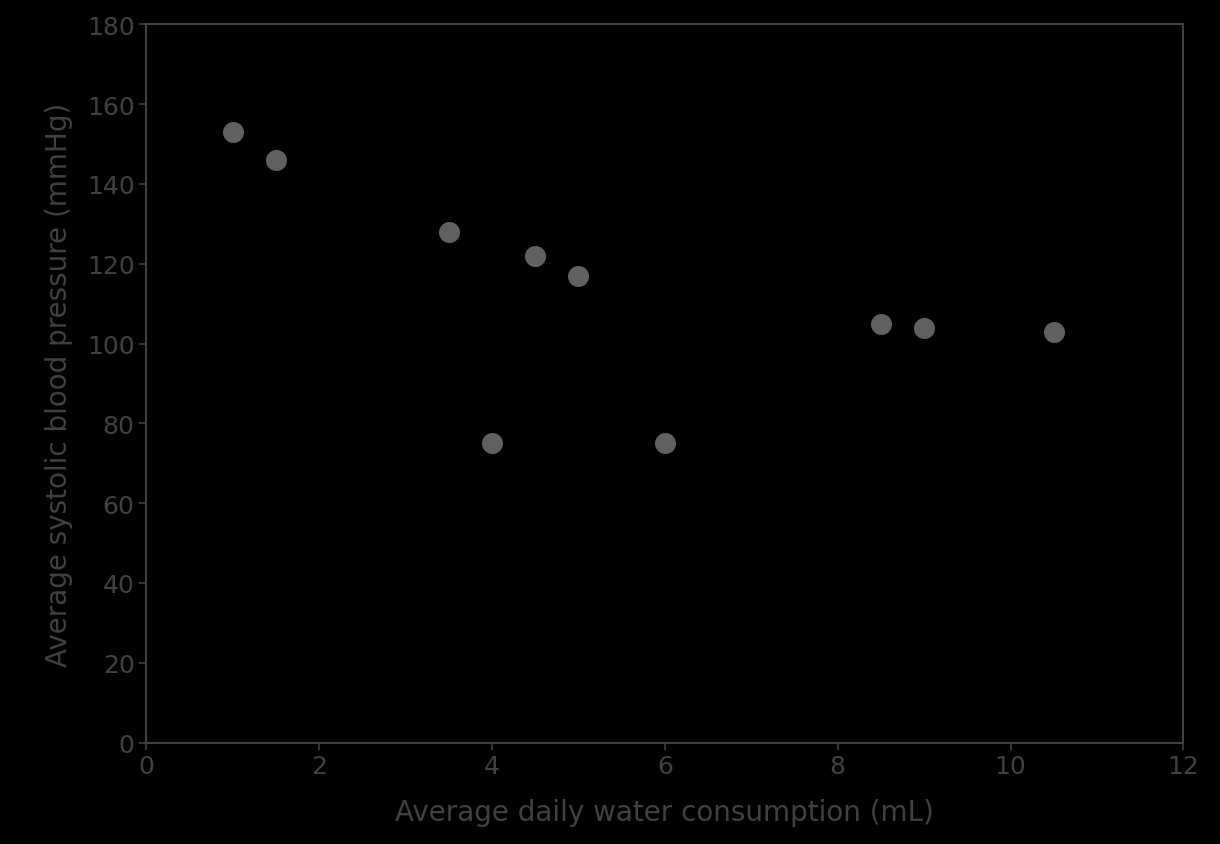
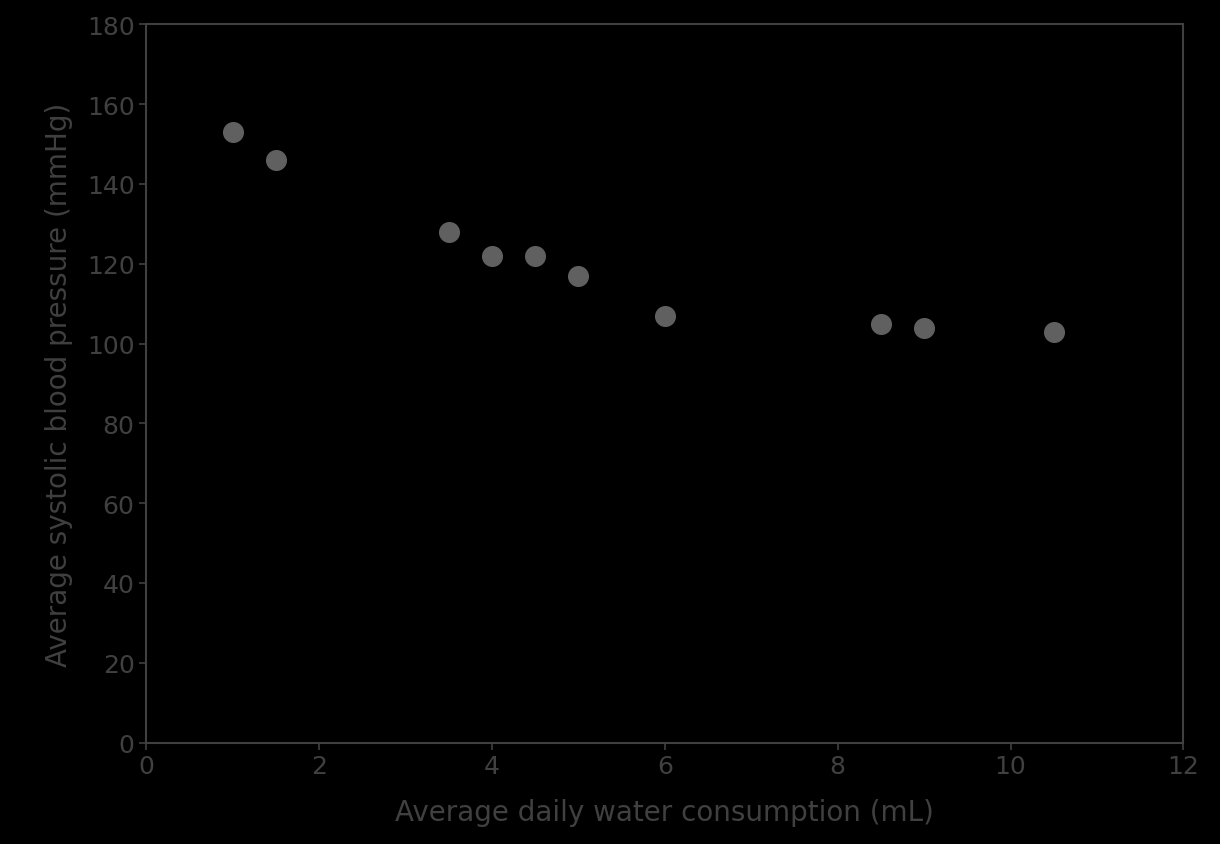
4: 75 -> 122
6: 75 -> 107
